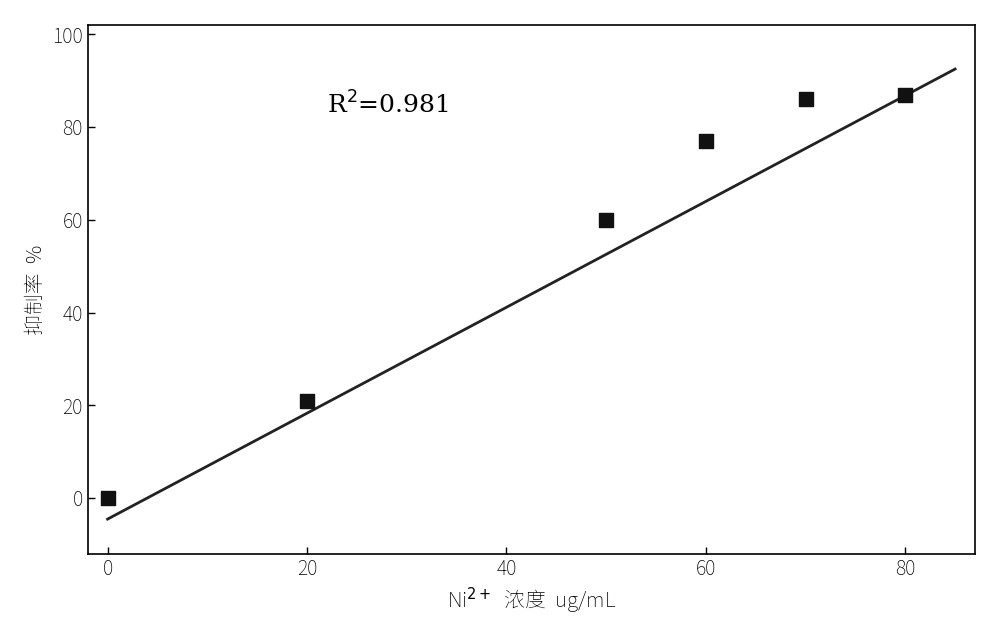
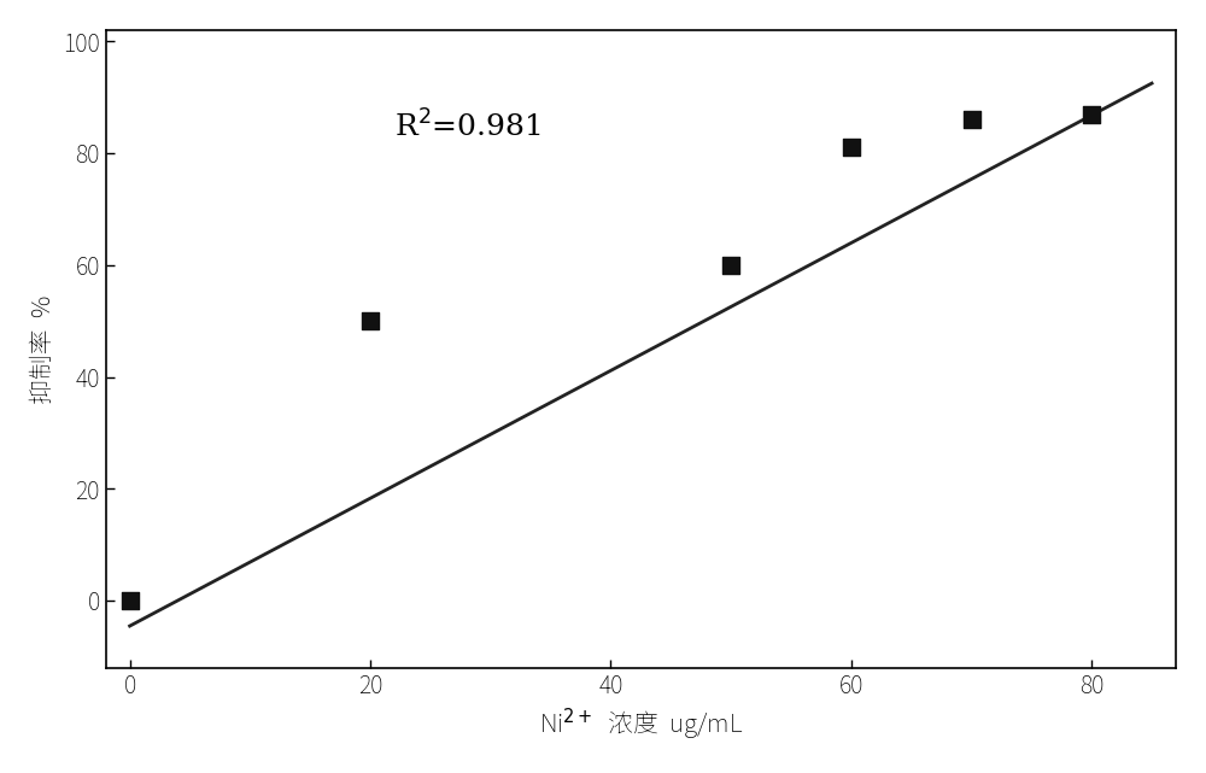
20: 21 -> 50
60: 77 -> 81
